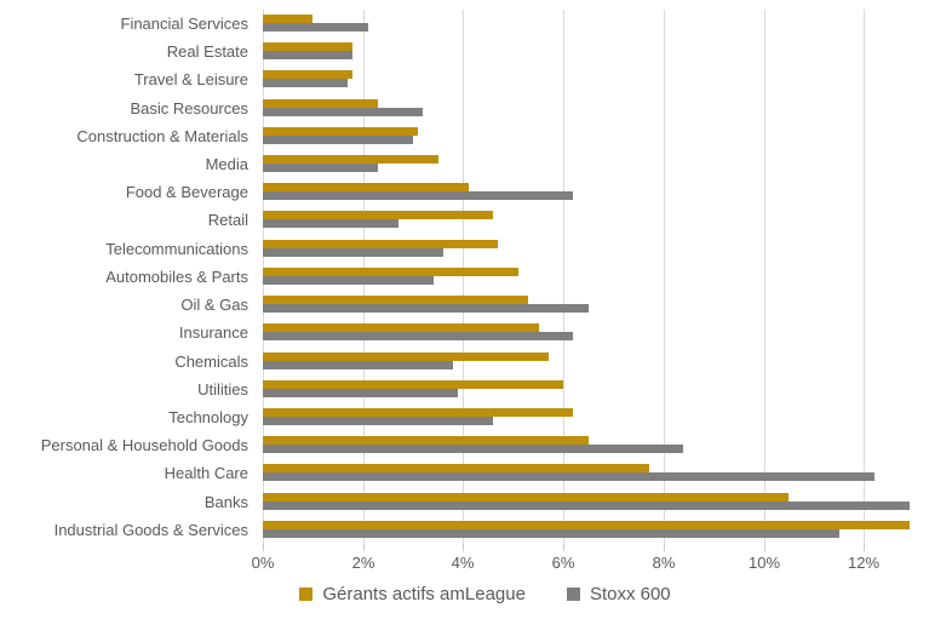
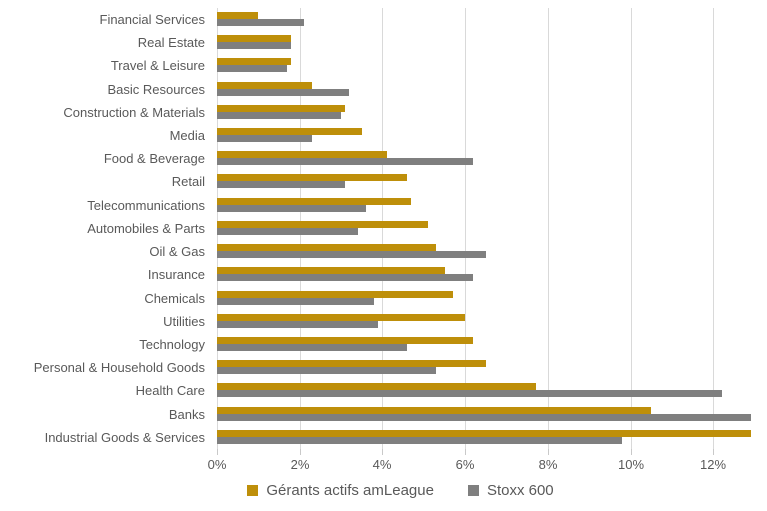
Stoxx 600/Retail: 2.7% -> 3.1%
Stoxx 600/Personal & Household Goods: 8.4% -> 5.3%
Stoxx 600/Industrial Goods & Services: 11.5% -> 9.8%
